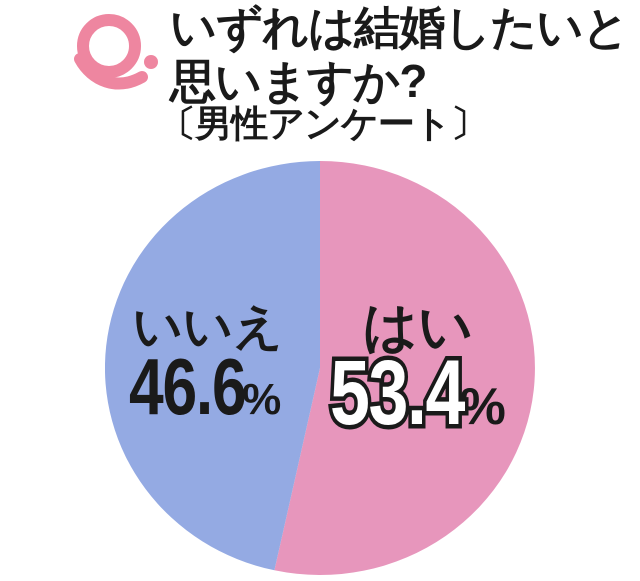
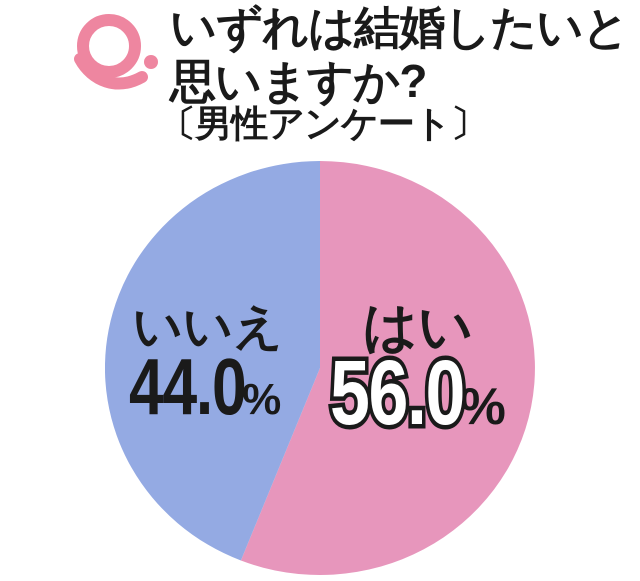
はい: 53.4 -> 56.0
いいえ: 46.6 -> 44.0
